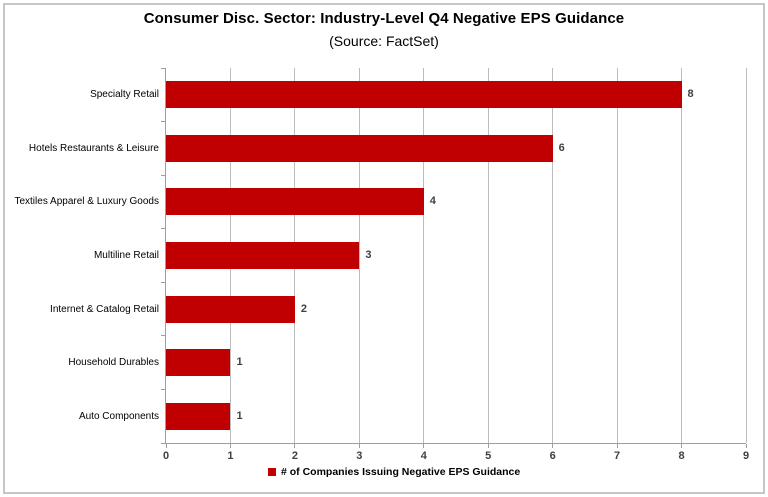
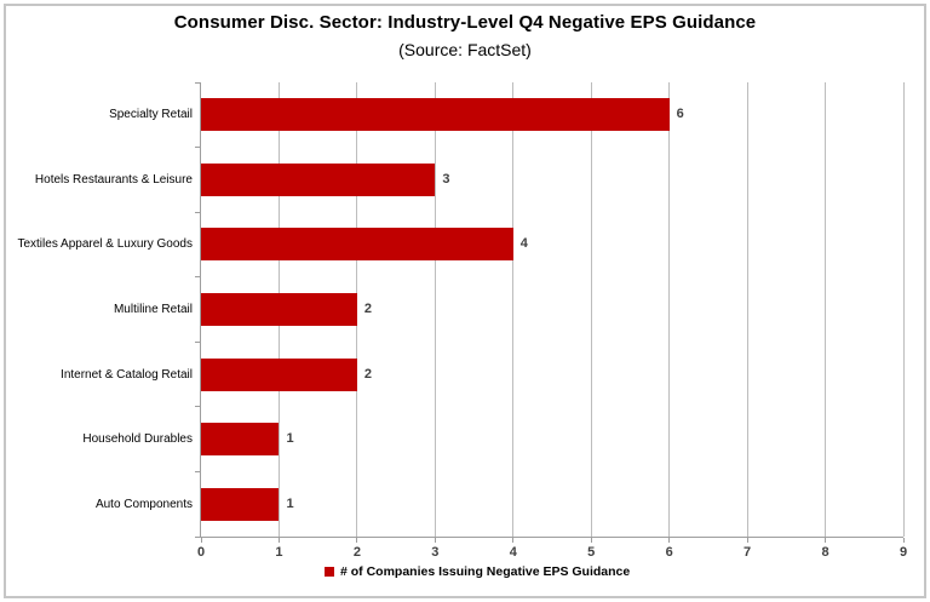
Specialty Retail: 8 -> 6
Hotels Restaurants & Leisure: 6 -> 3
Multiline Retail: 3 -> 2
